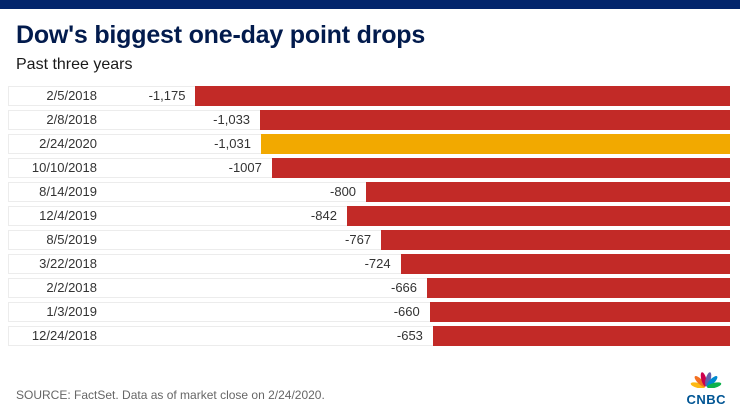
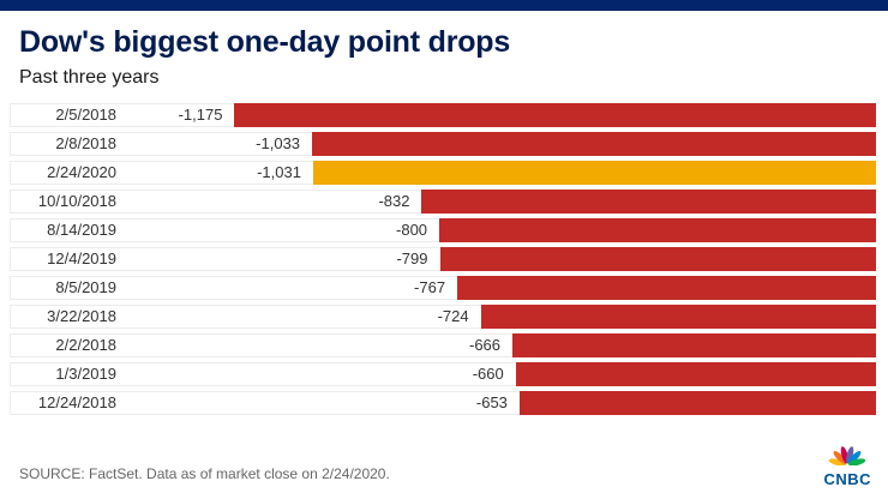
10/10/2018: -1007 -> -832
12/4/2019: -842 -> -799
